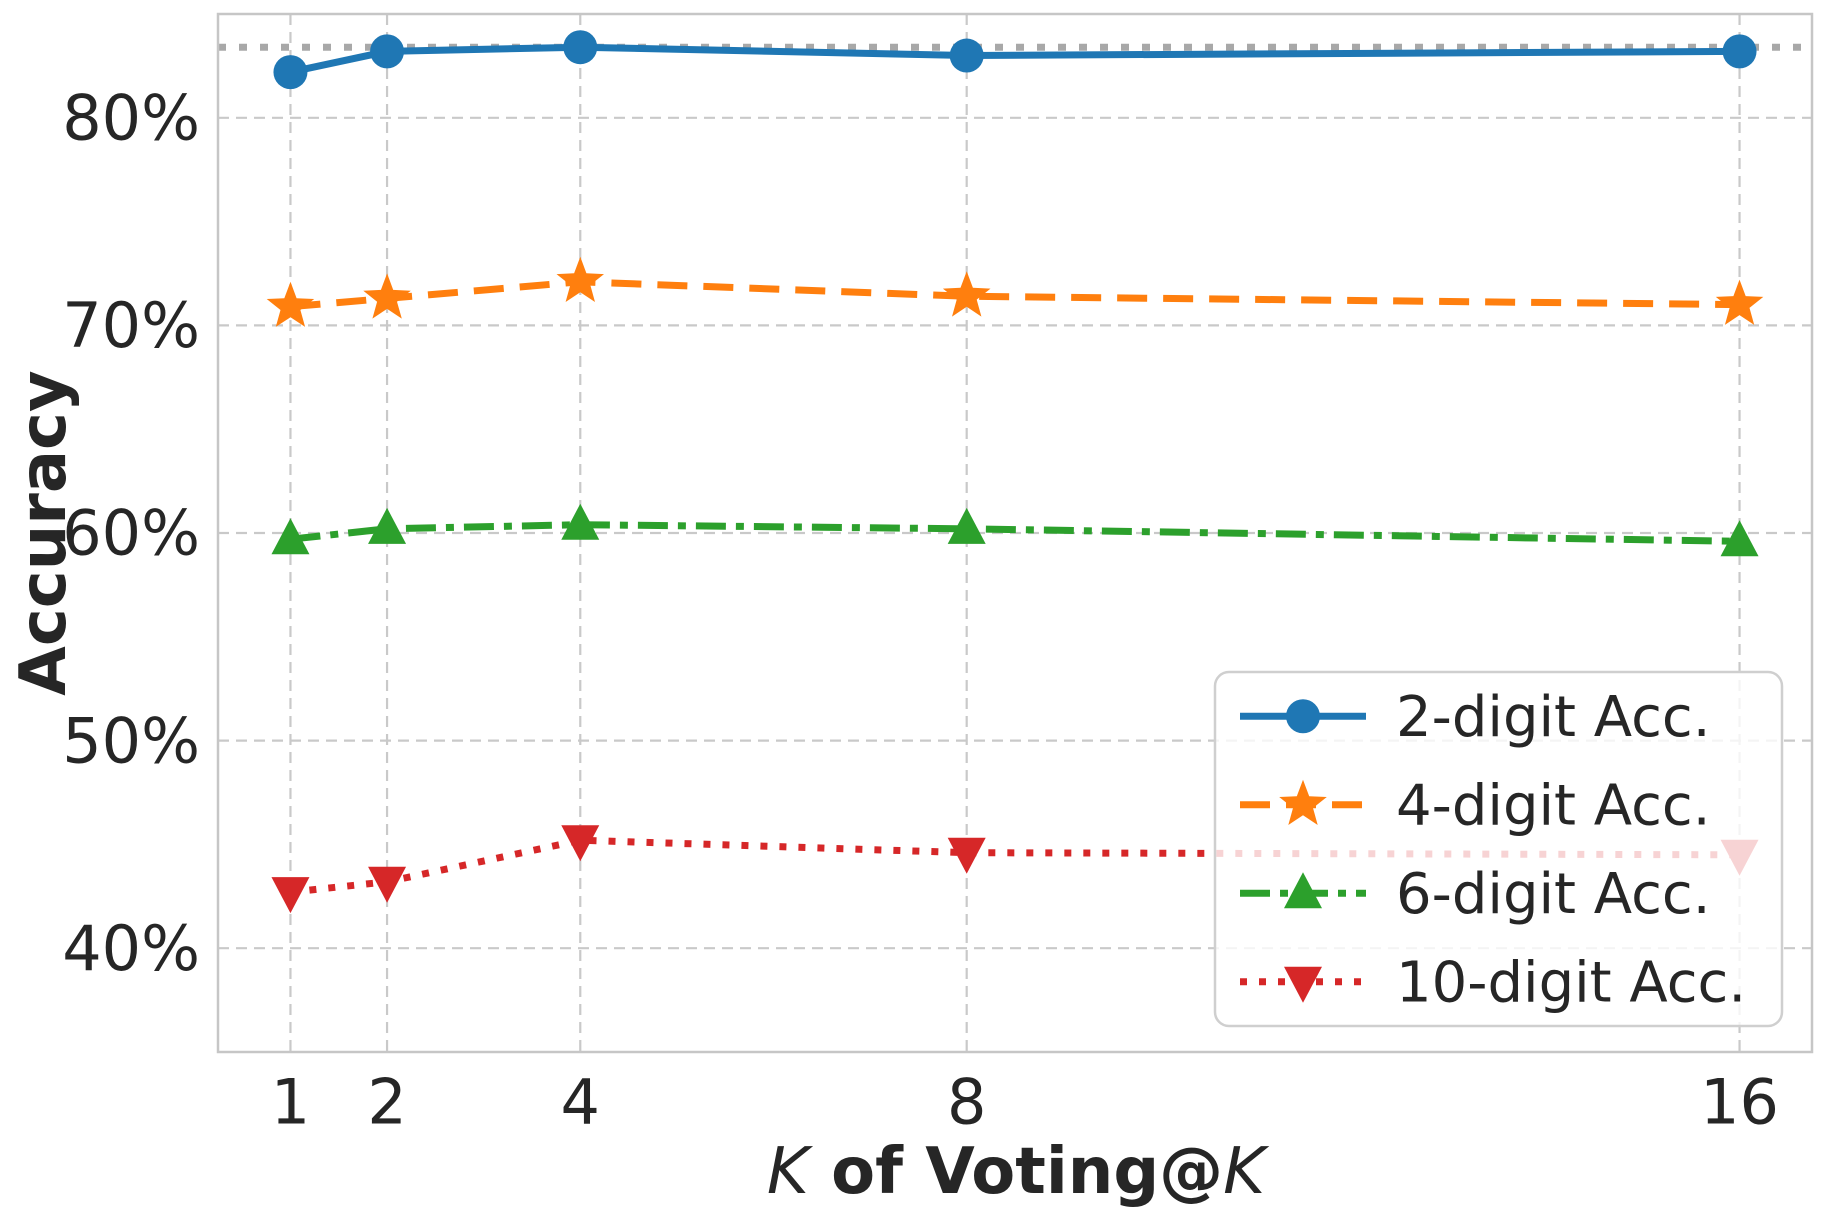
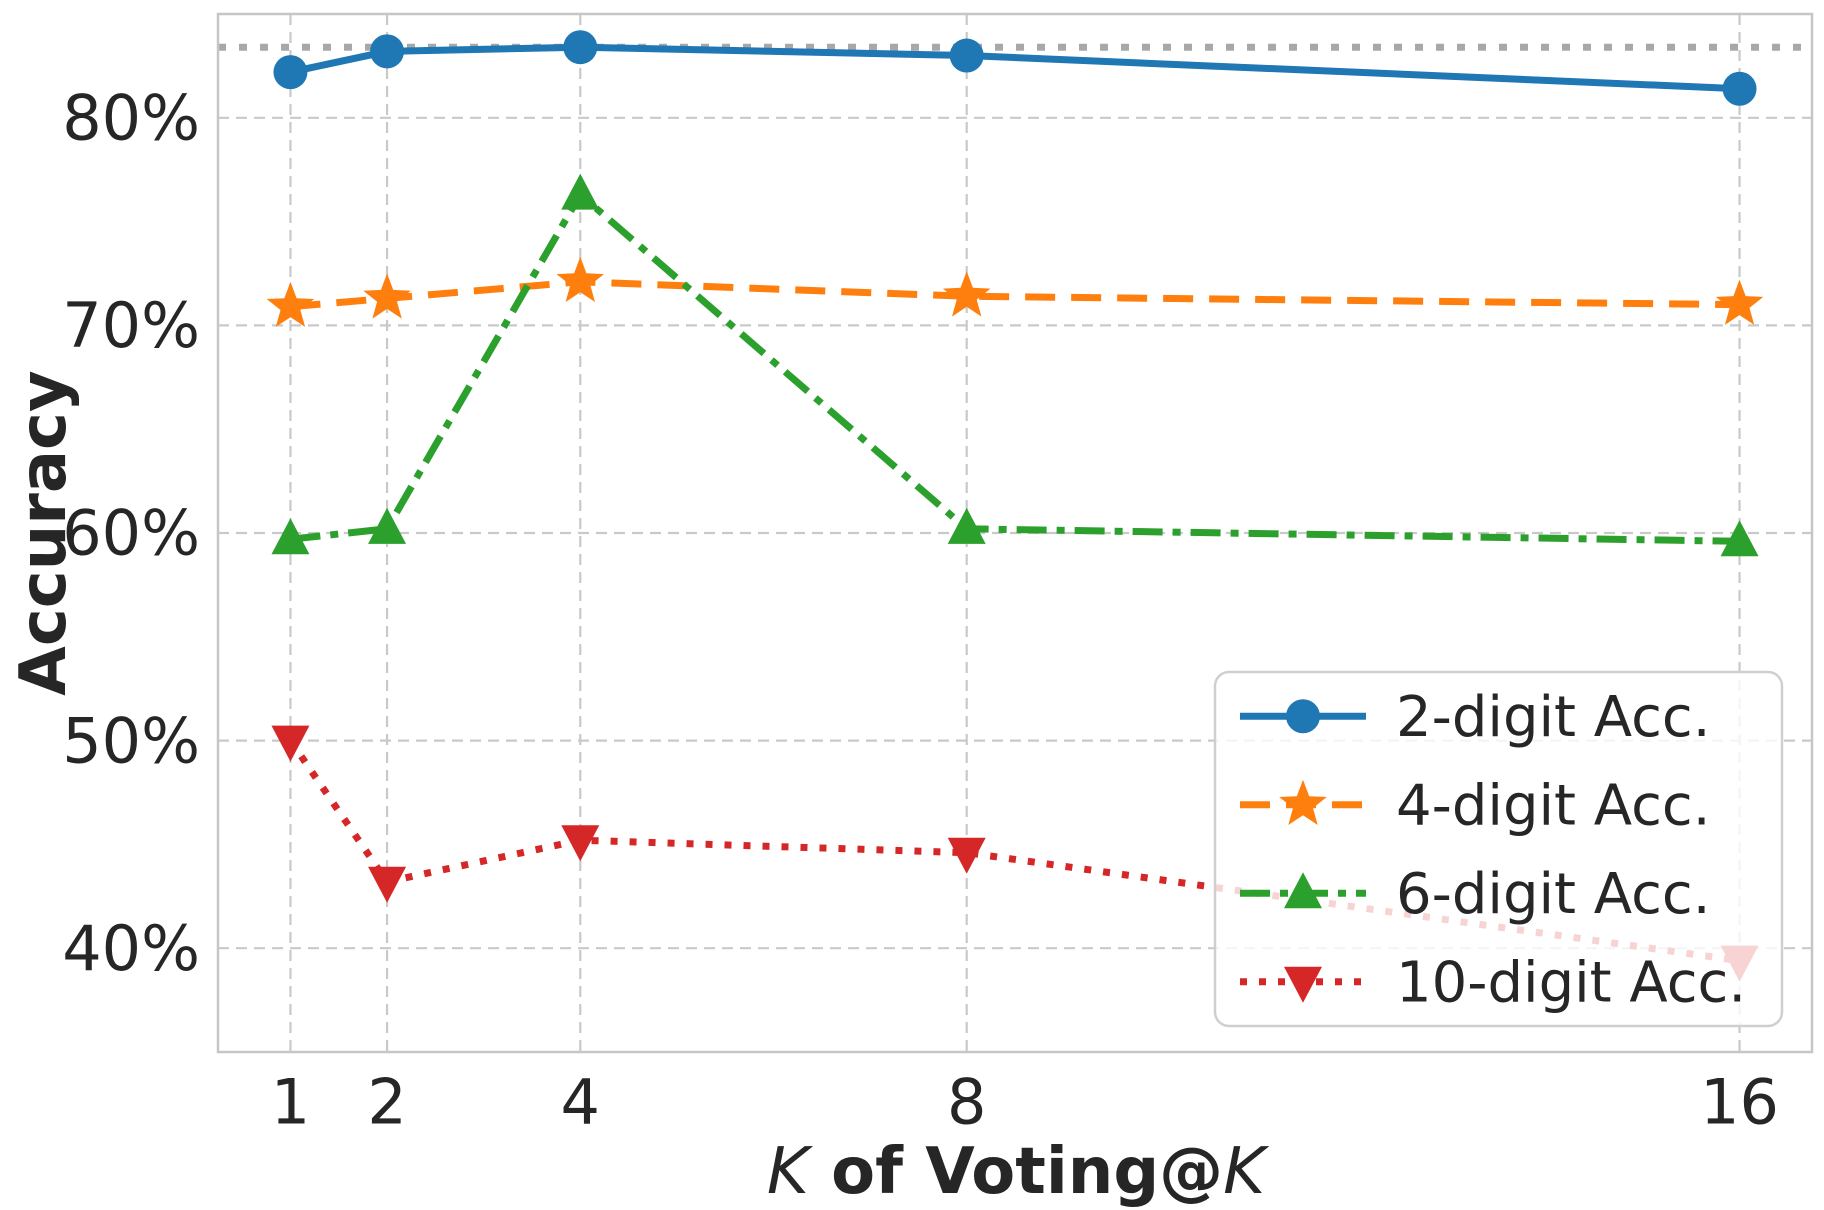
10-digit Acc./1: 42.7% -> 50.0%
6-digit Acc./4: 60.4% -> 76.3%
2-digit Acc./16: 83.2% -> 81.4%
10-digit Acc./16: 44.5% -> 39.4%
